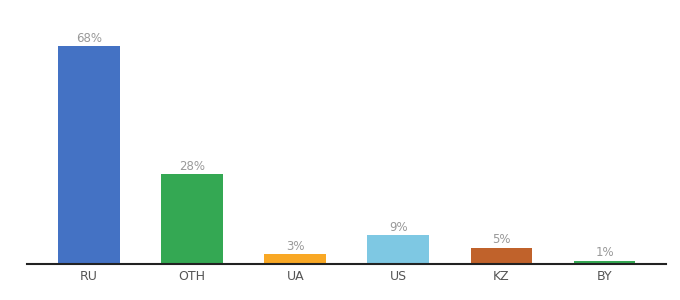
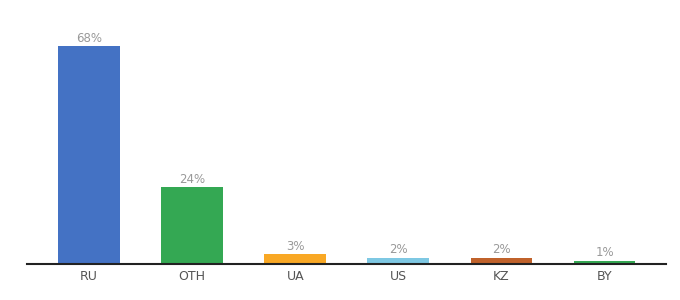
OTH: 28% -> 24%
US: 9% -> 2%
KZ: 5% -> 2%
